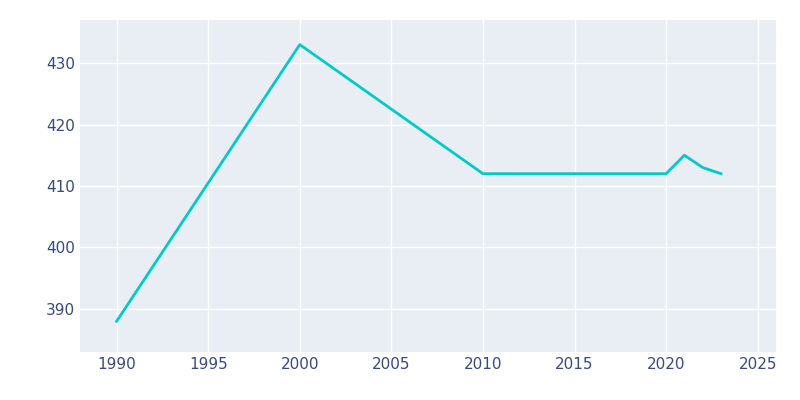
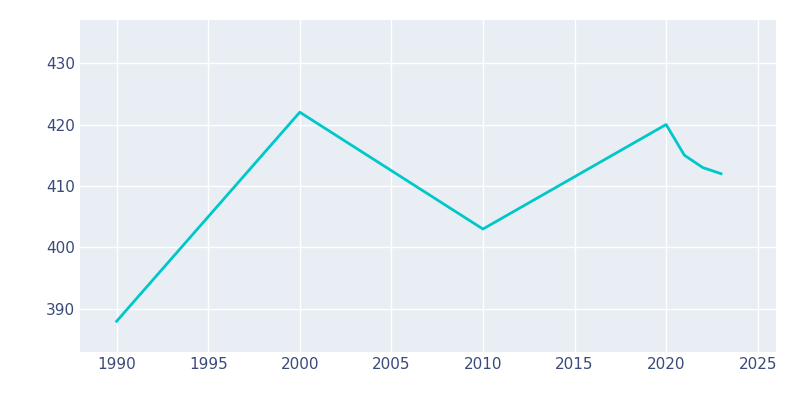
2000: 433 -> 422
2010: 412 -> 403
2020: 412 -> 420
